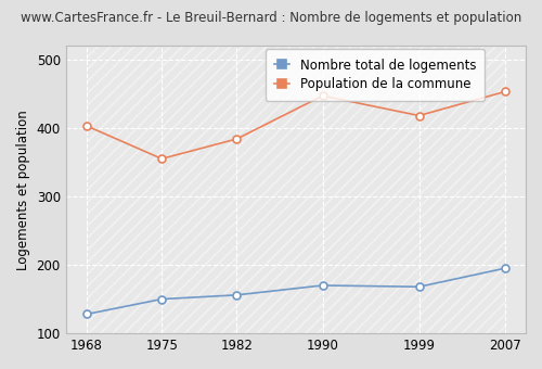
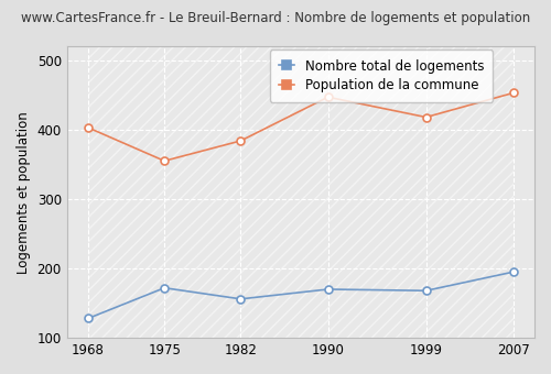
Nombre total de logements/1975: 150 -> 172
